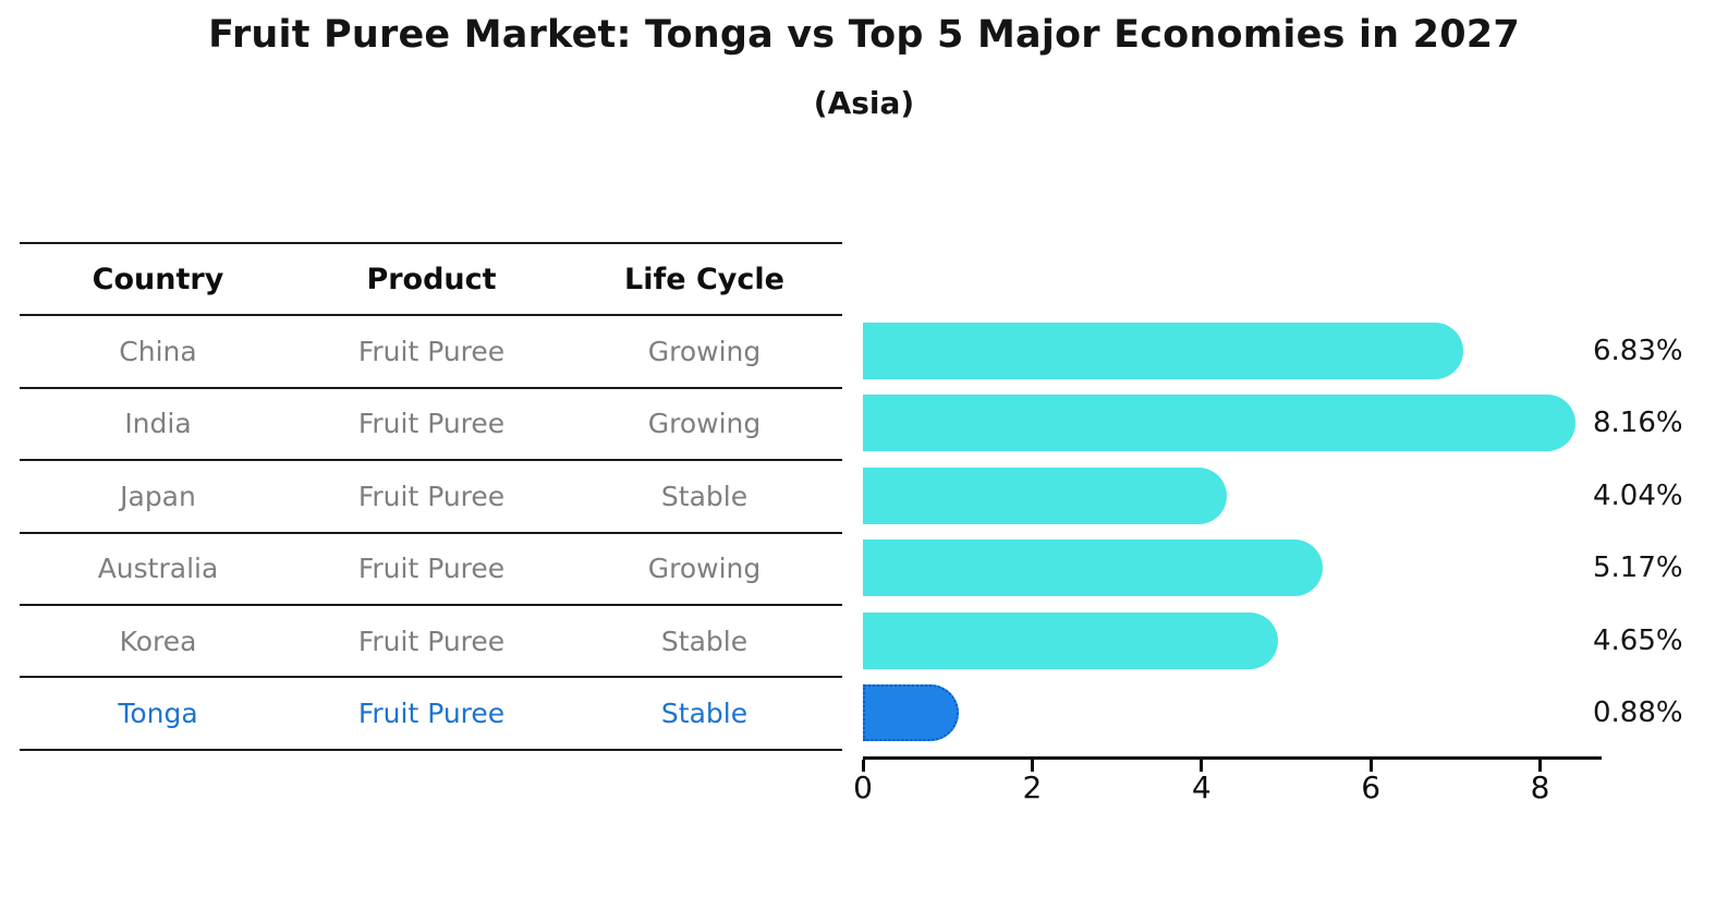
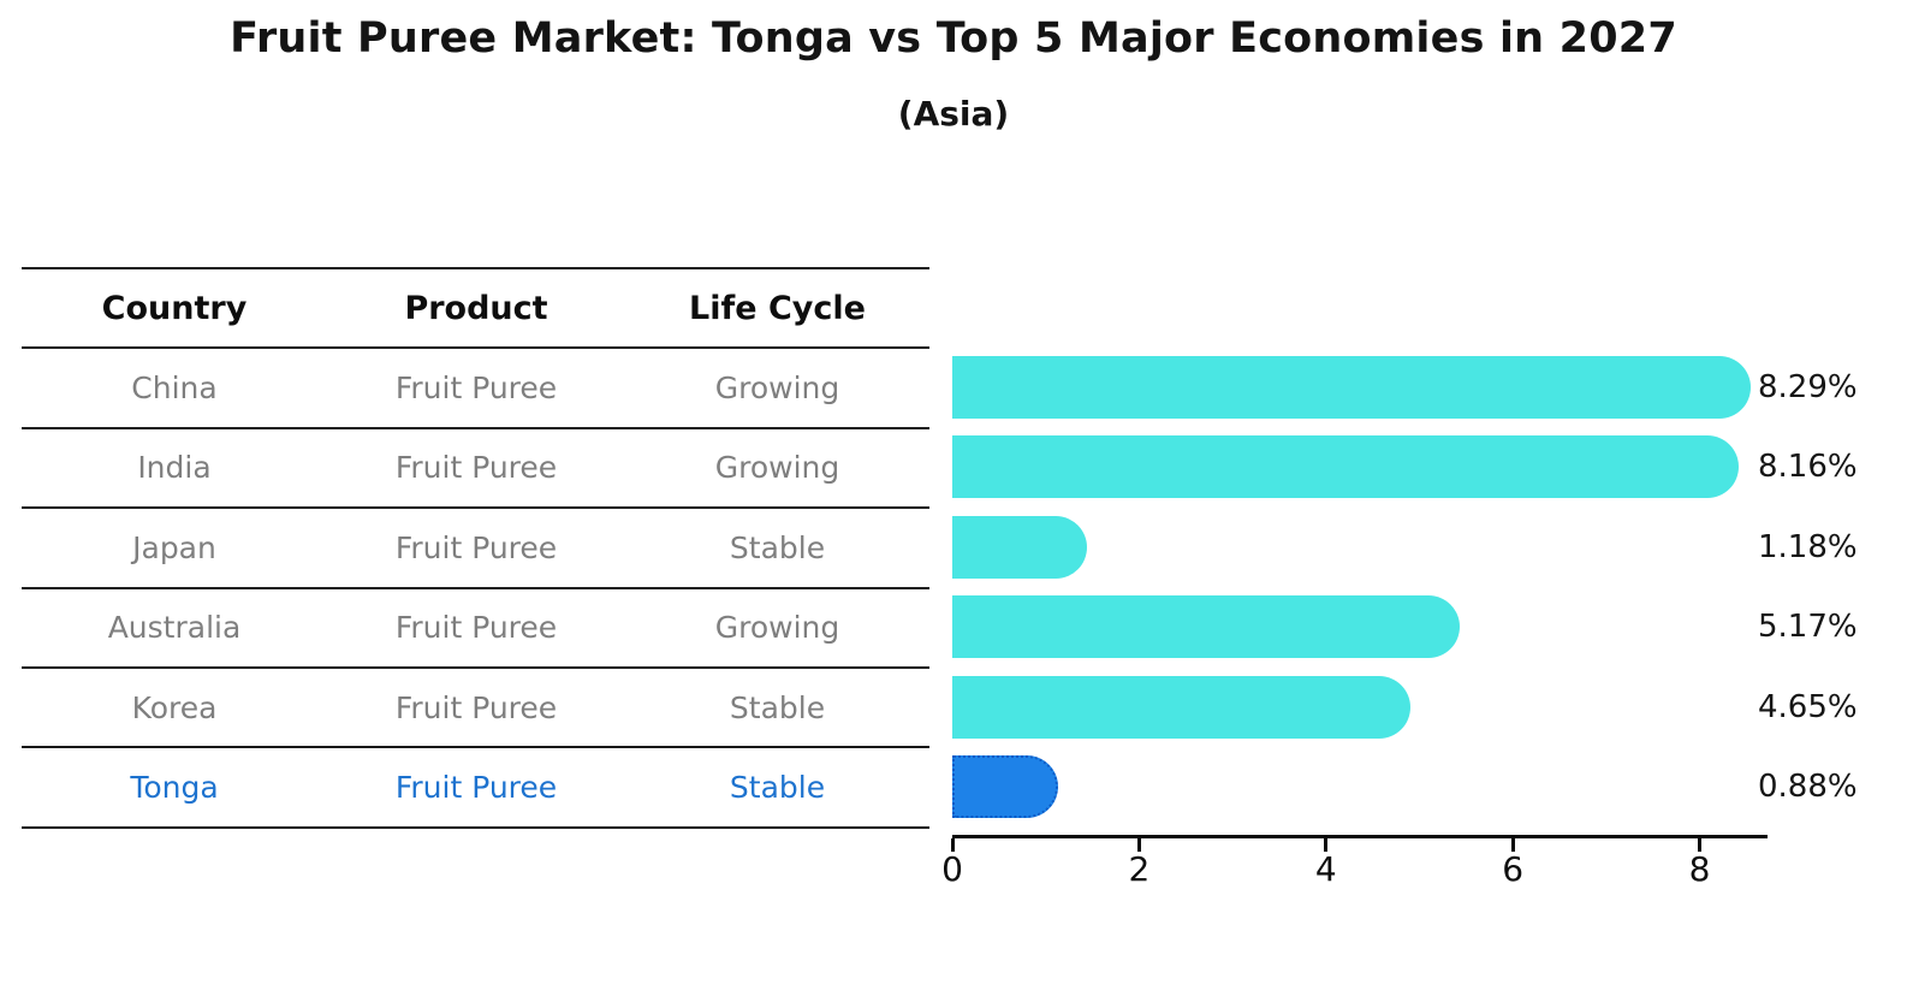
China: 6.83% -> 8.29%
Japan: 4.04% -> 1.18%
